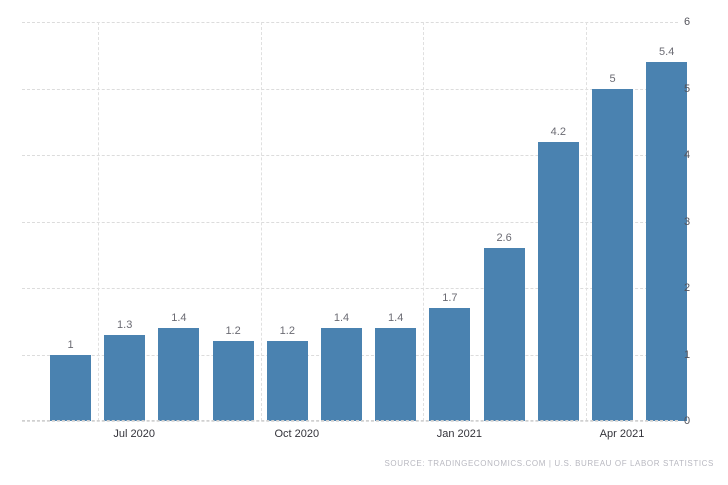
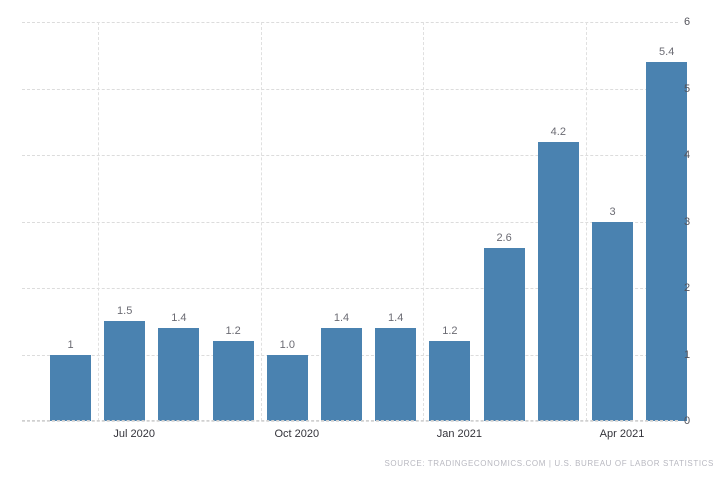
Jul 2020: 1.3 -> 1.5
Oct 2020: 1.2 -> 1.0
Jan 2021: 1.7 -> 1.2
Apr 2021: 5 -> 3
